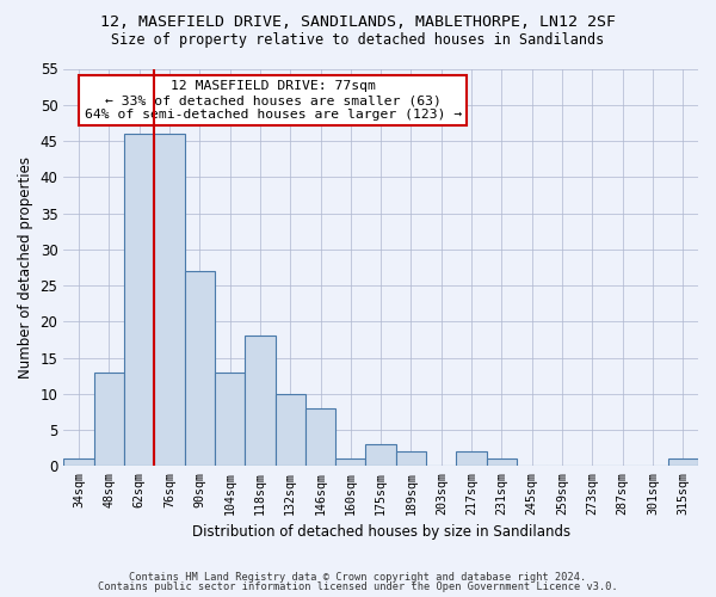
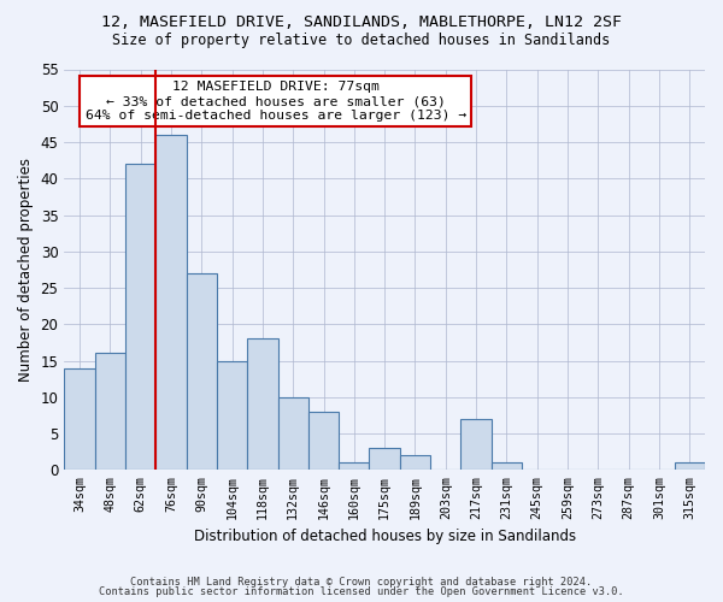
34sqm: 1 -> 14
48sqm: 13 -> 16
62sqm: 46 -> 42
104sqm: 13 -> 15
217sqm: 2 -> 7
